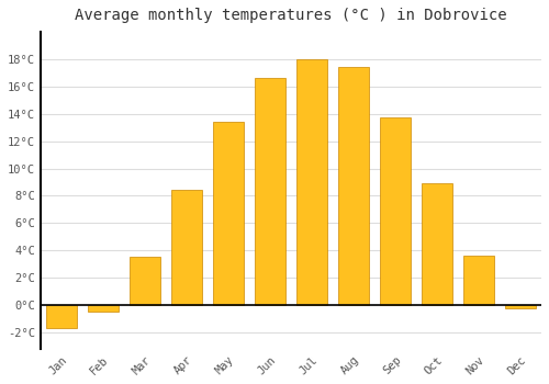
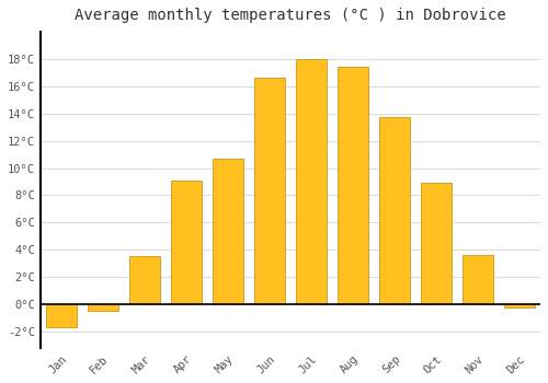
Apr: 8.4°C -> 9.1°C
May: 13.4°C -> 10.7°C
